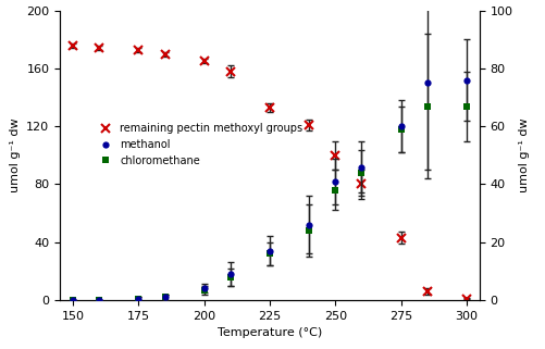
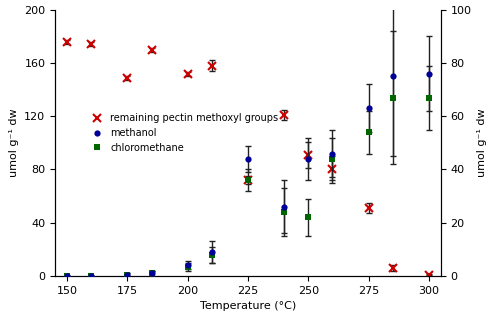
remaining pectin methoxyl groups/175: 173 -> 149
remaining pectin methoxyl groups/200: 165 -> 152
remaining pectin methoxyl groups/225: 133 -> 72
methanol/225: 17.0 -> 44.0
chloromethane/225: 16.0 -> 36.0
remaining pectin methoxyl groups/250: 100 -> 91
methanol/250: 41.0 -> 44.0
chloromethane/250: 38.0 -> 22.0
remaining pectin methoxyl groups/275: 43 -> 51
methanol/275: 60.0 -> 63.0
chloromethane/275: 59.0 -> 54.0
